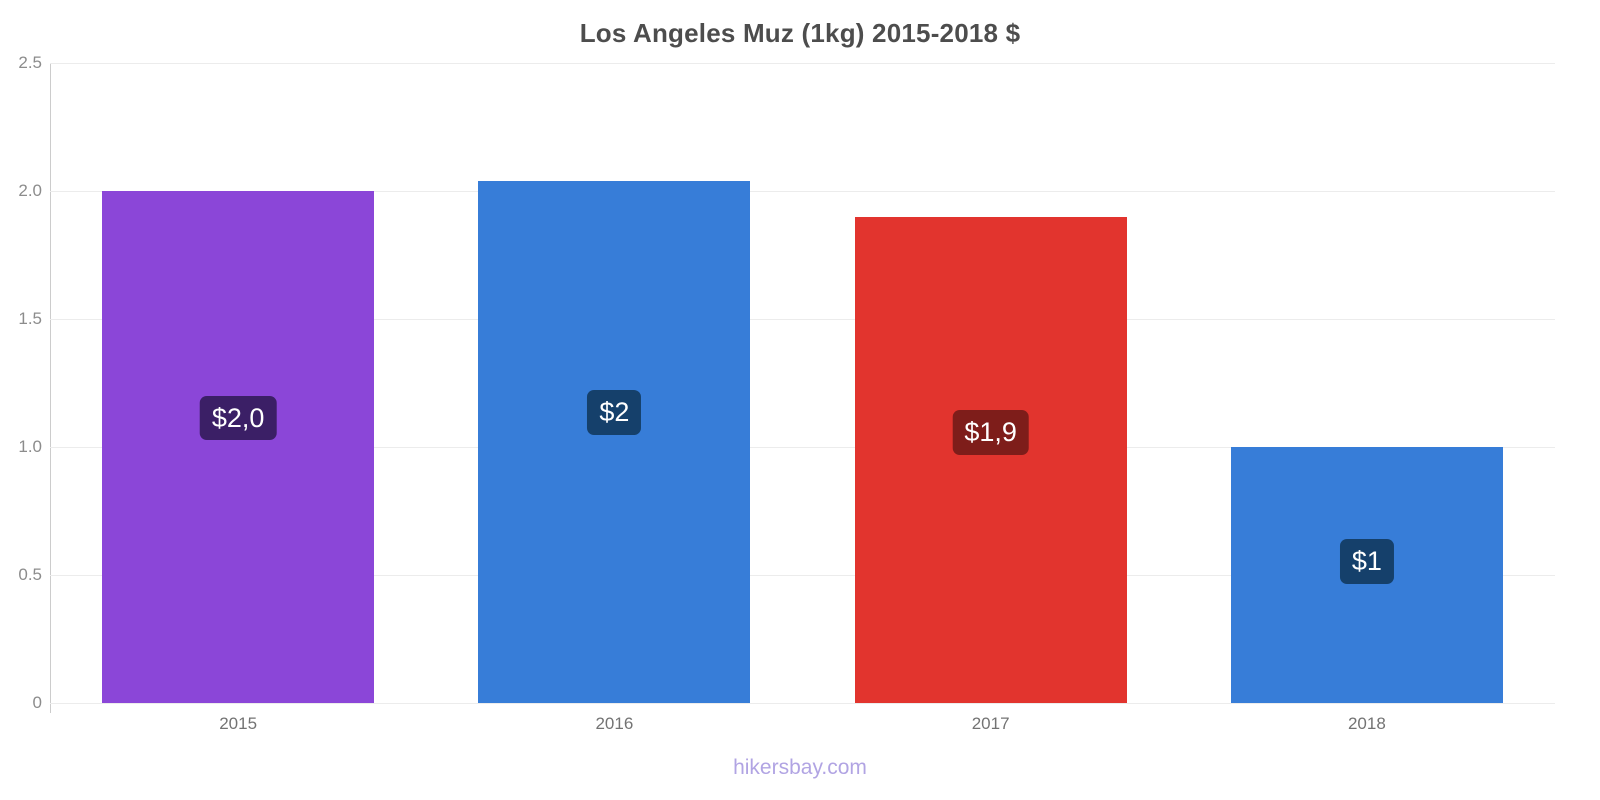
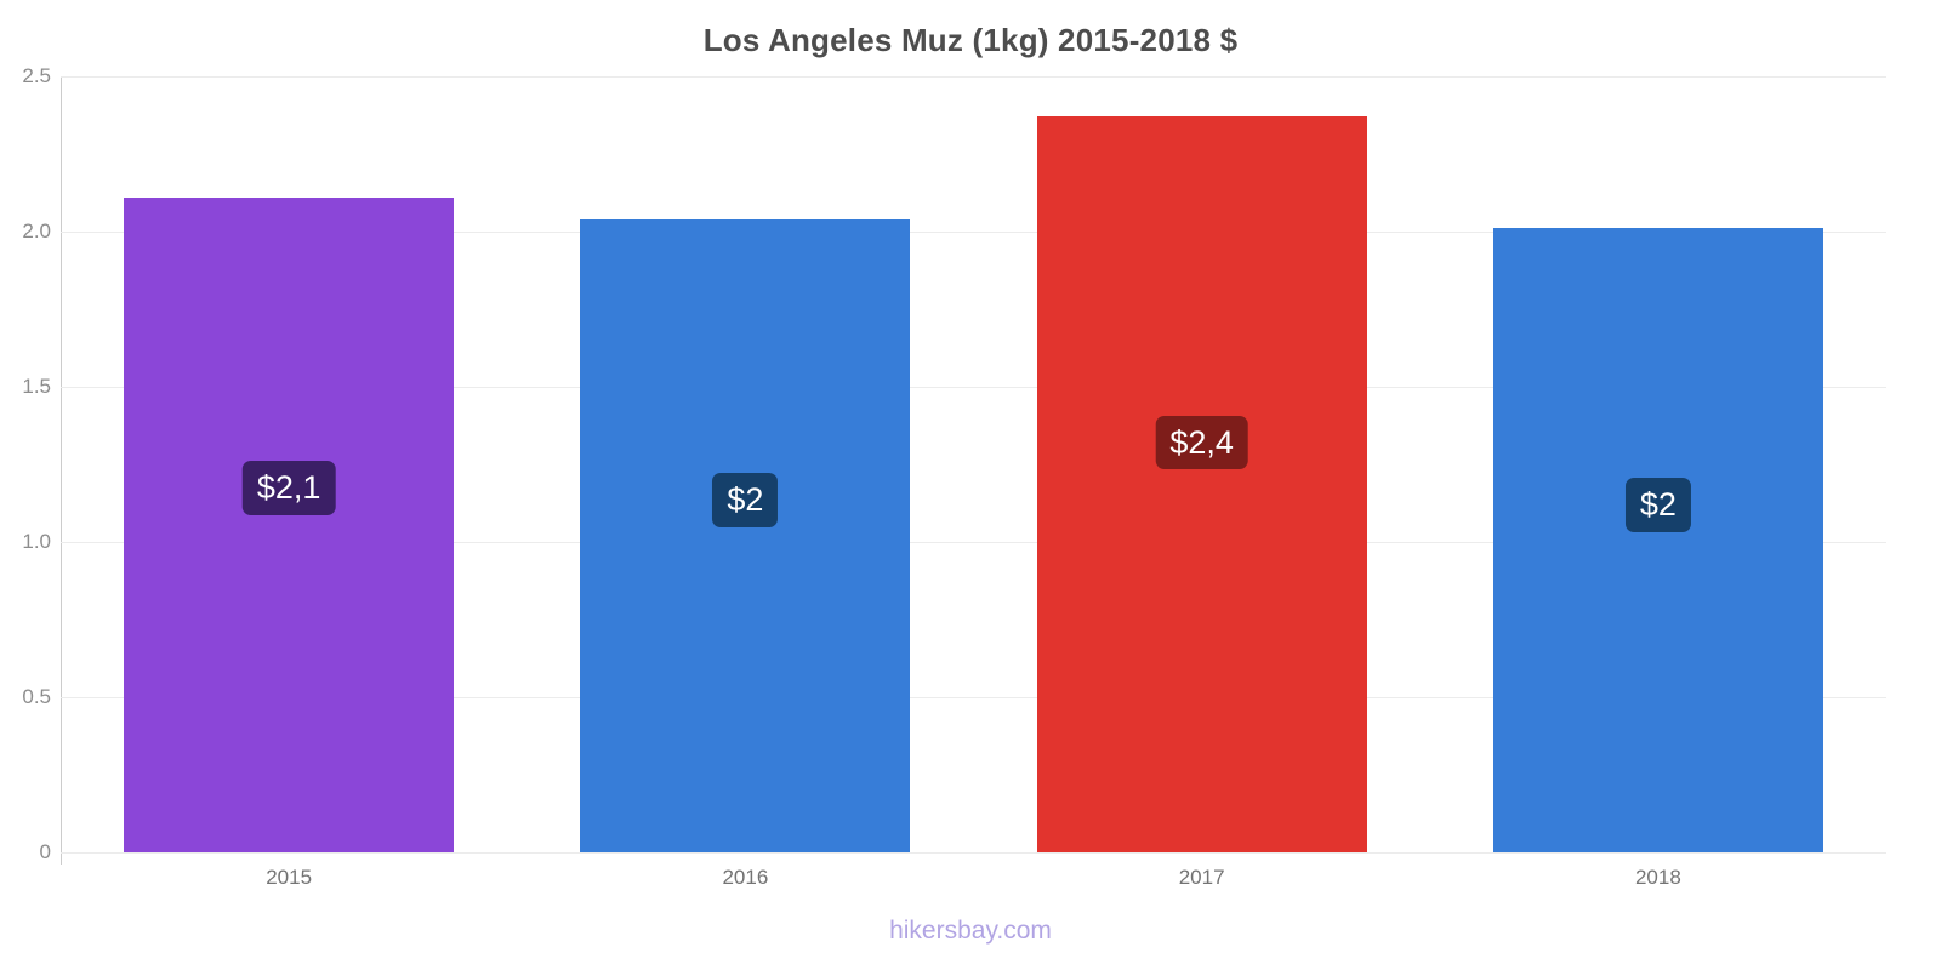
2015: $2,0 -> $2,1
2017: $1,9 -> $2,4
2018: $1 -> $2
